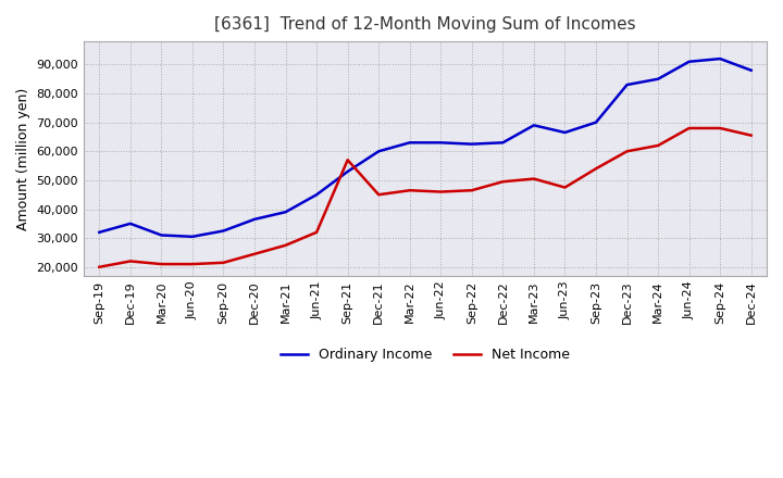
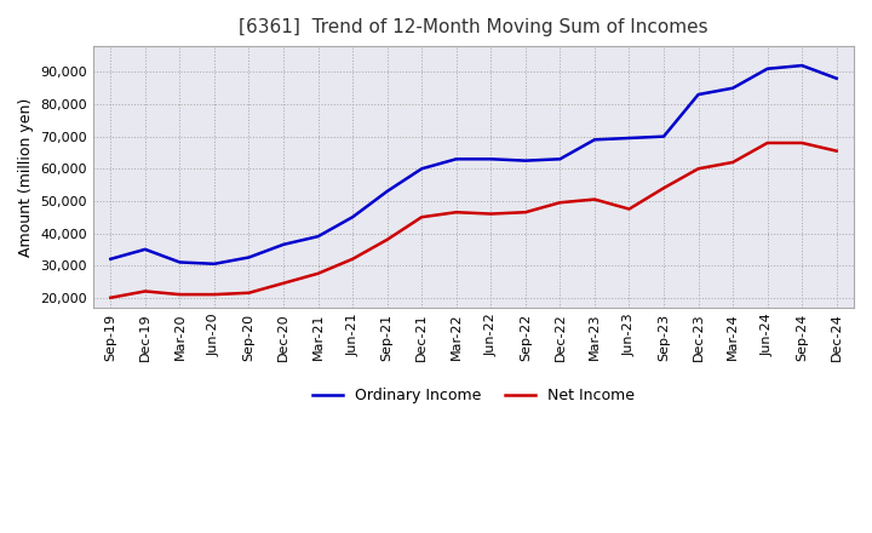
Net Income/Sep-21: 57,000 -> 38,000
Ordinary Income/Jun-23: 66,500 -> 69,500
